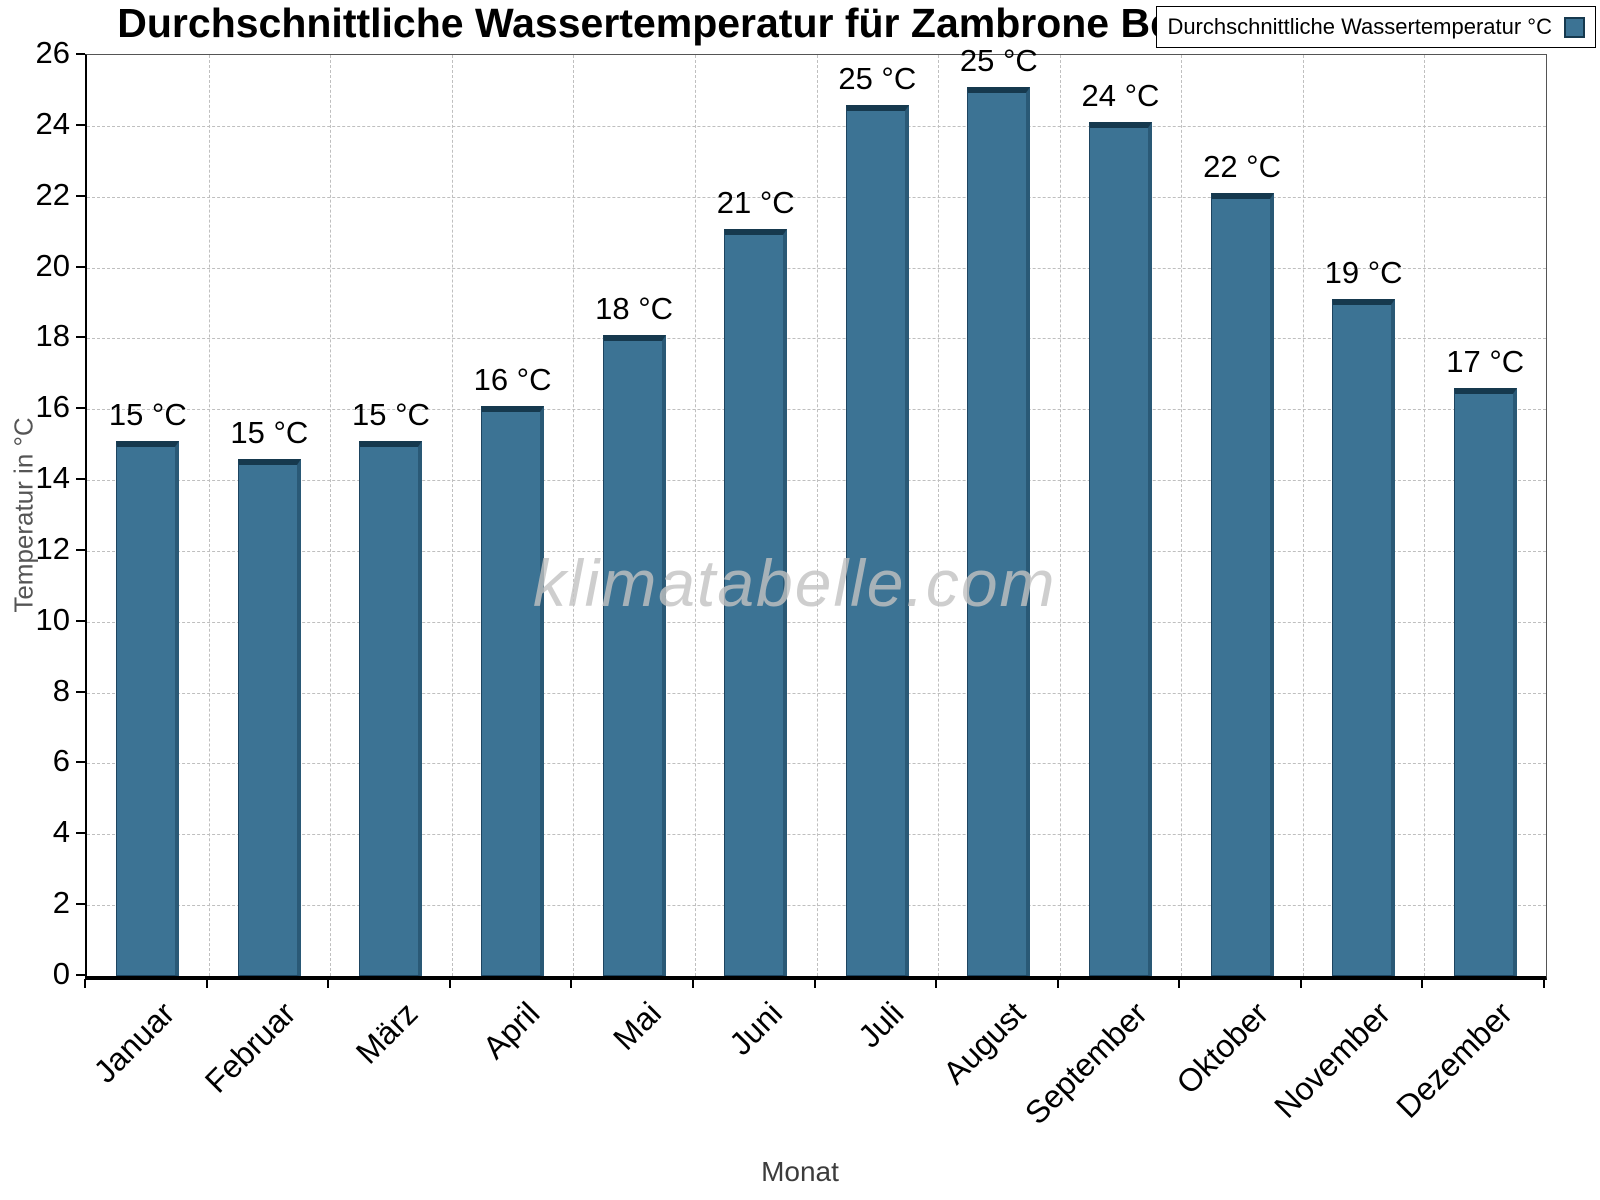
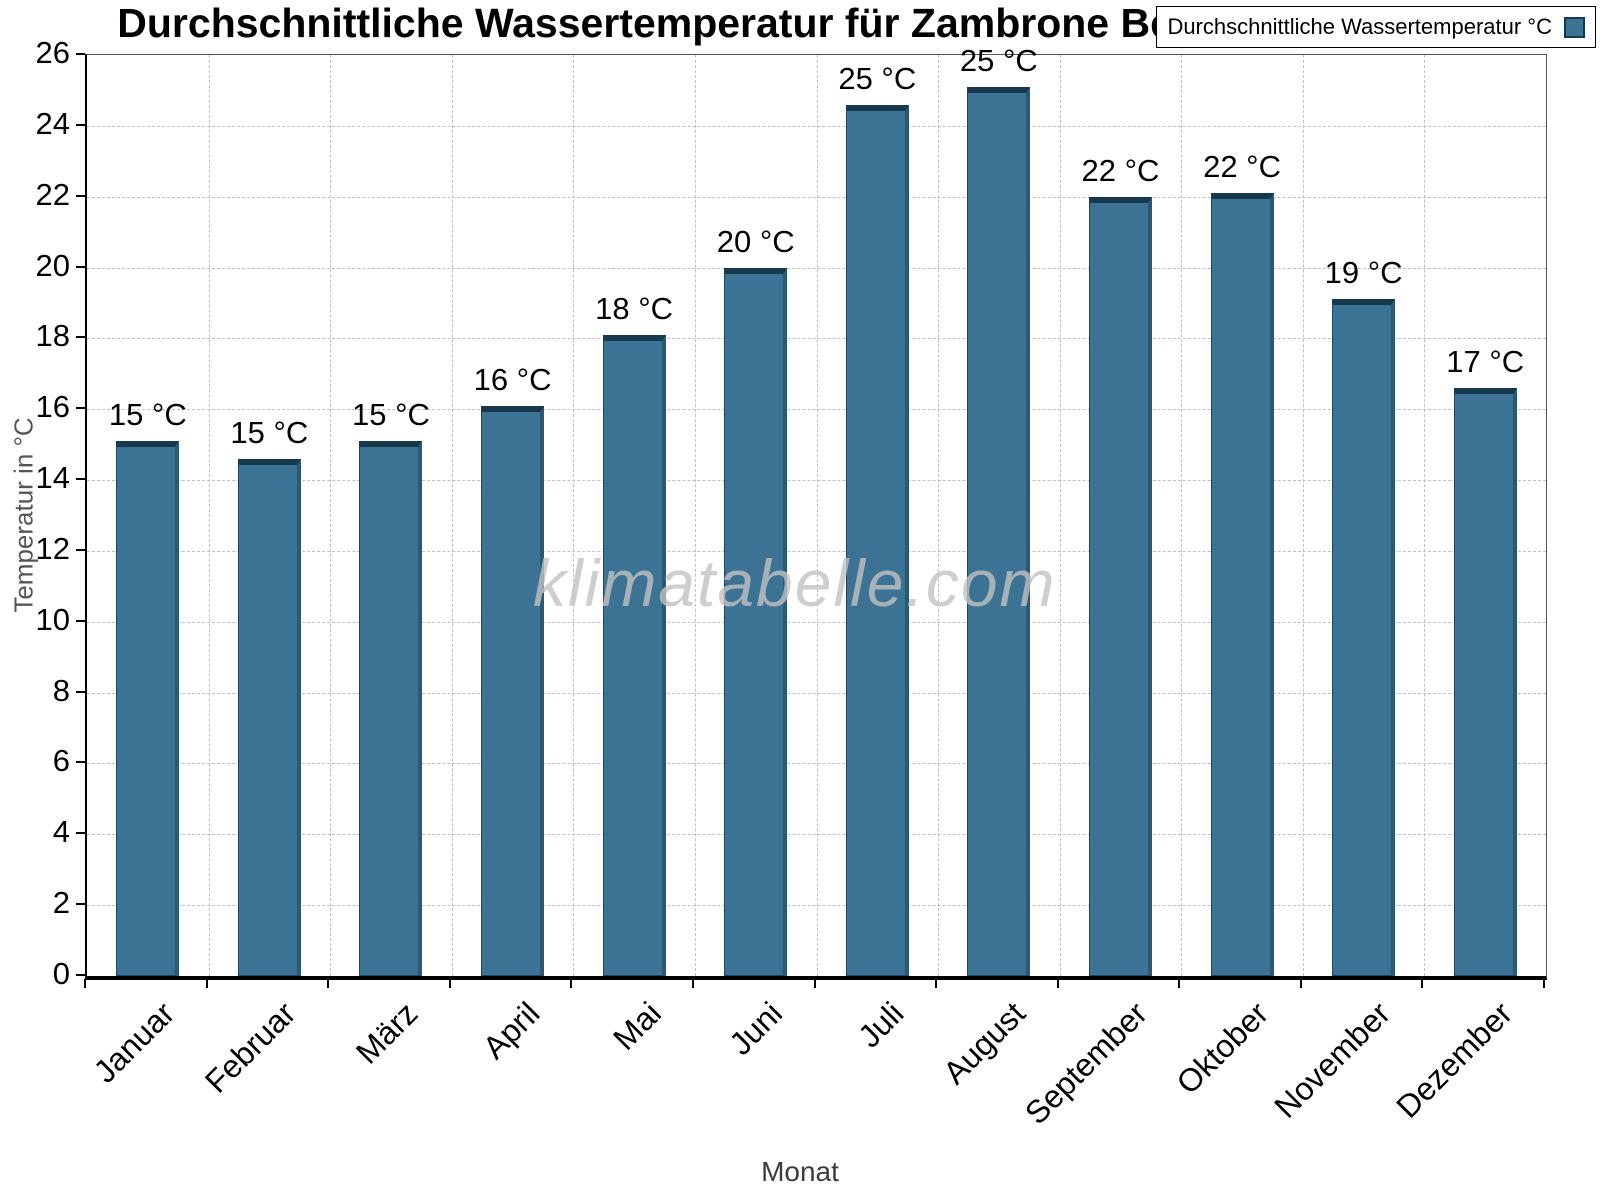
Juni: 21 -> 20
September: 24 -> 22
